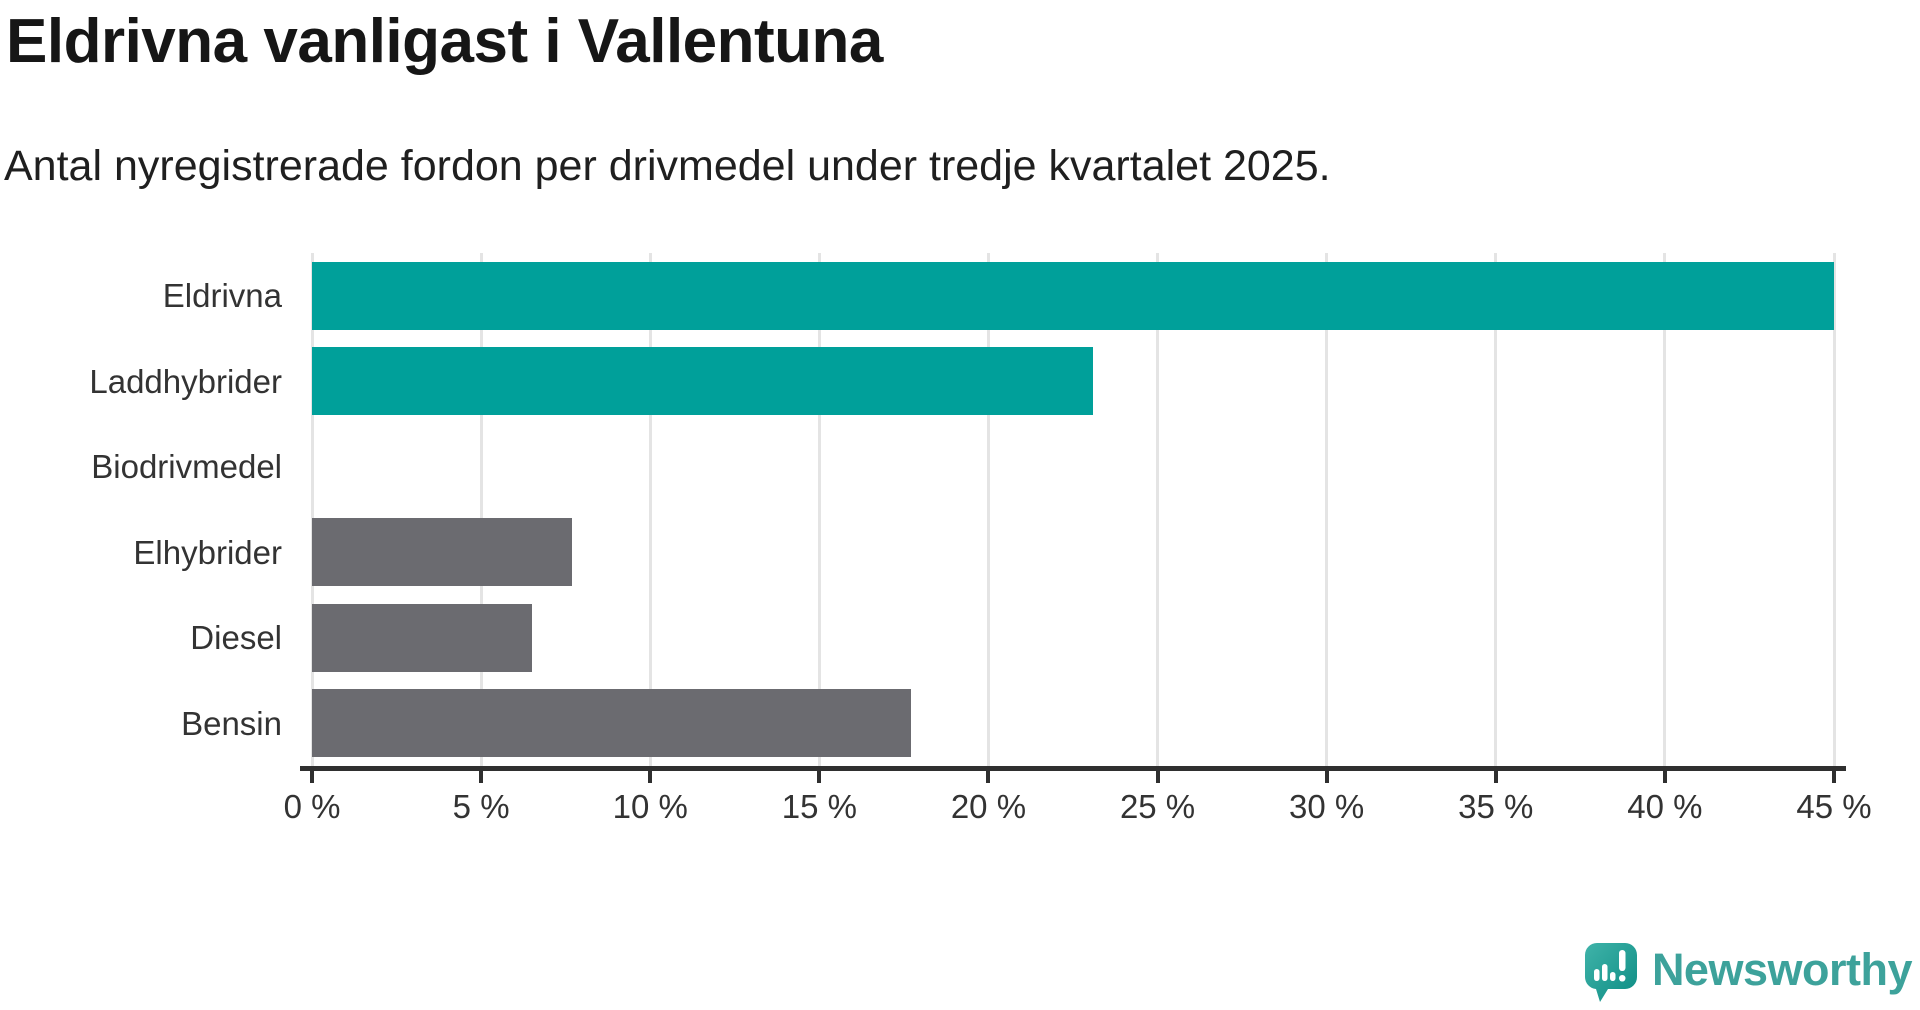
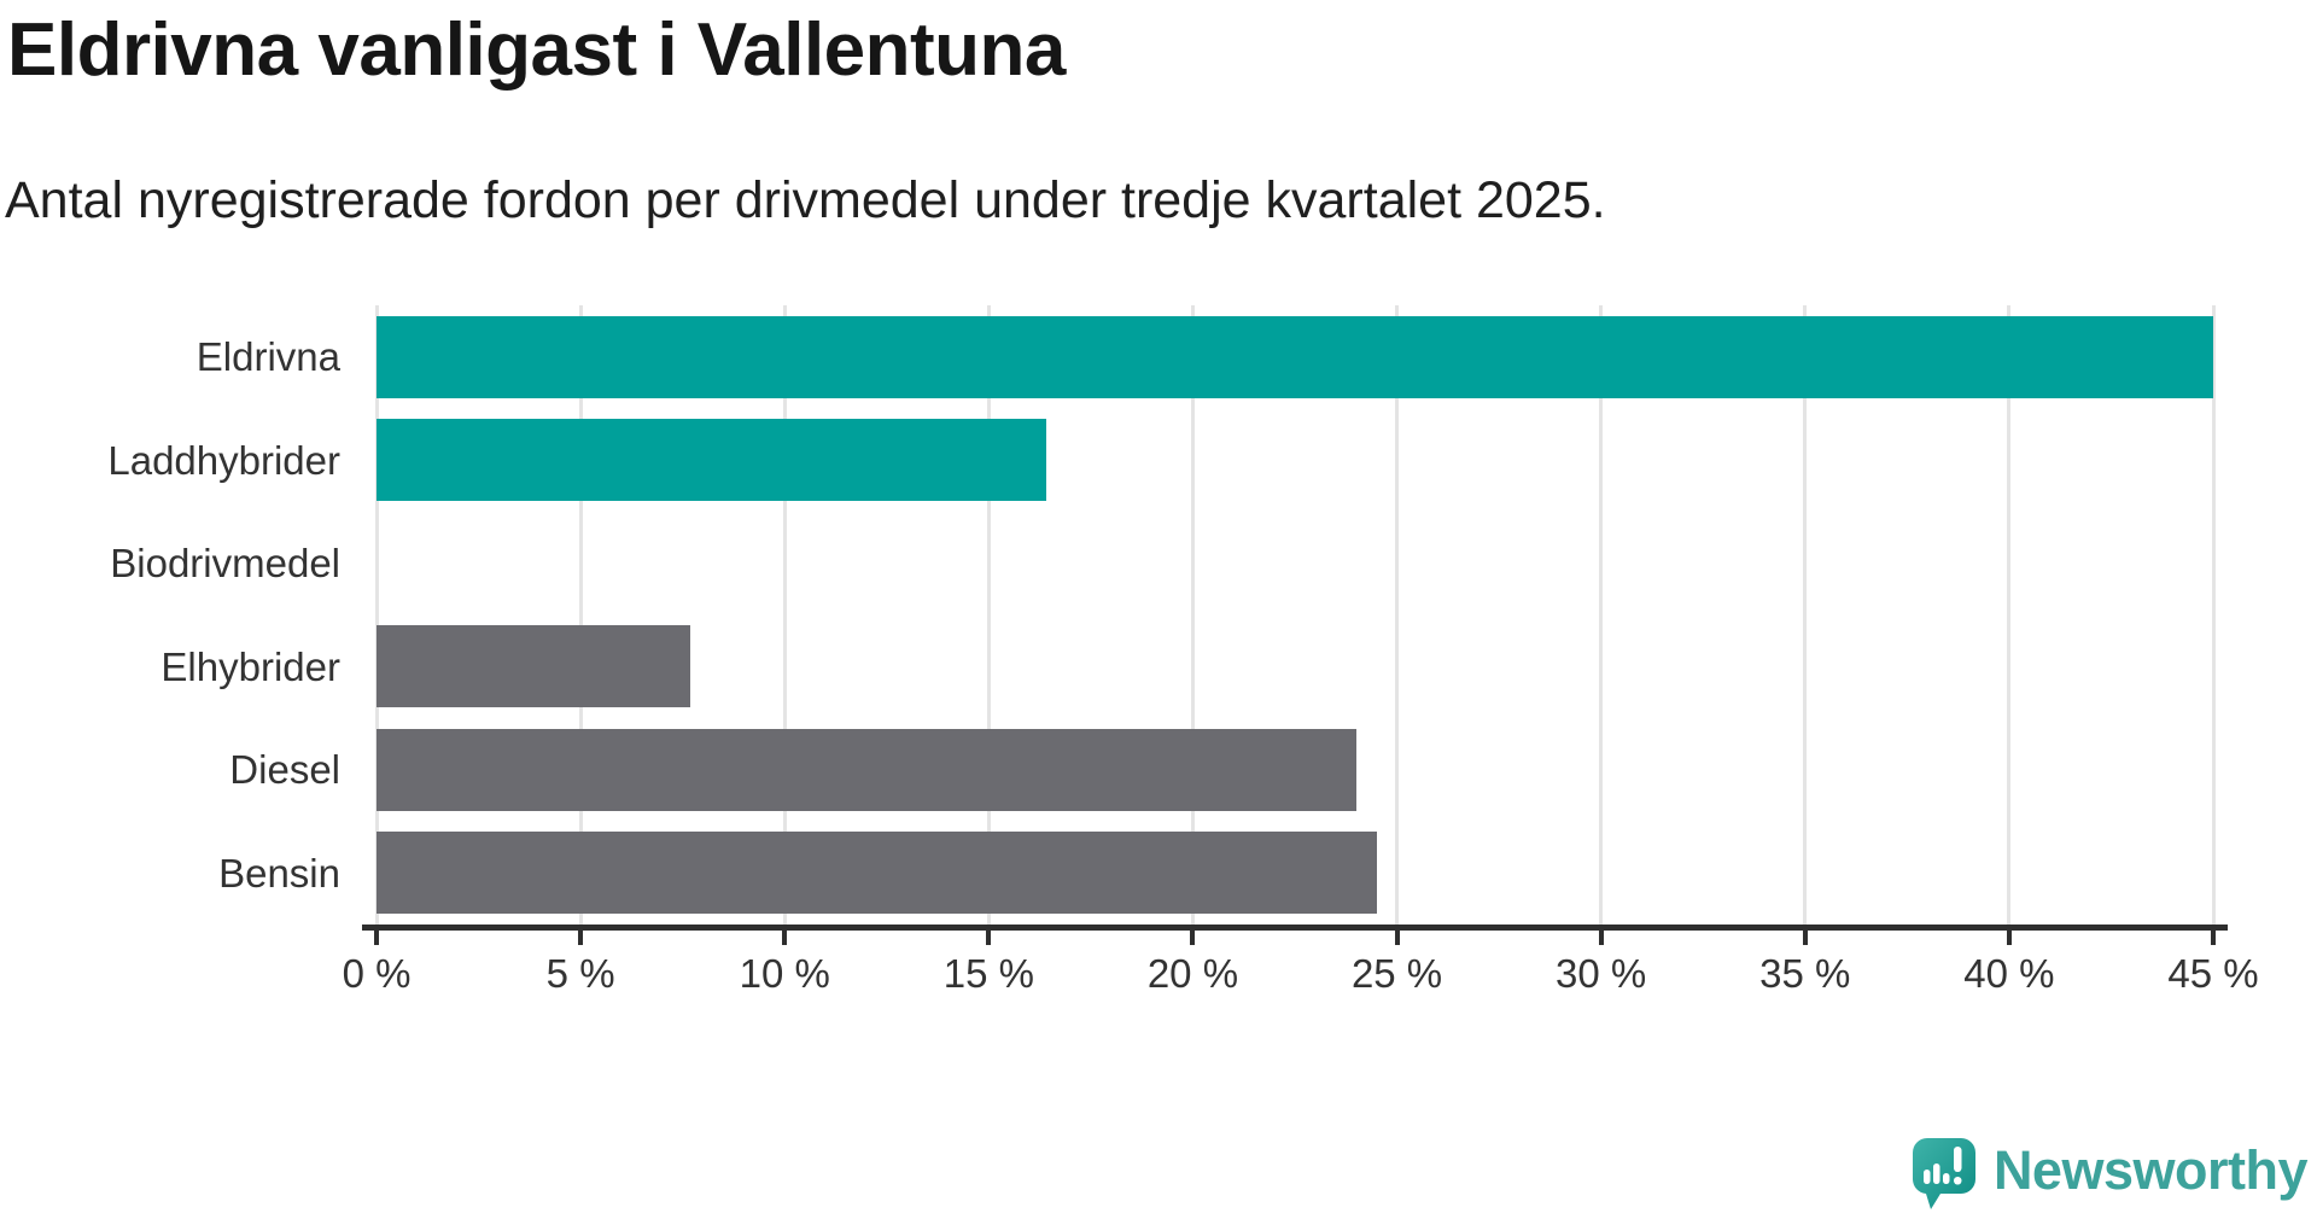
Laddhybrider: 23.1% -> 16.4%
Diesel: 6.5% -> 24.0%
Bensin: 17.7% -> 24.5%
